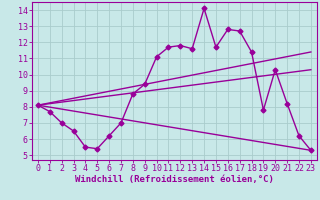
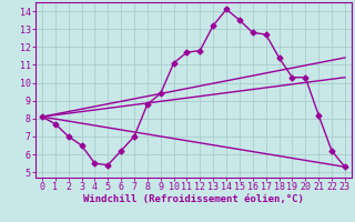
13: 11.6 -> 13.2
15: 11.7 -> 13.5
19: 7.8 -> 10.3
